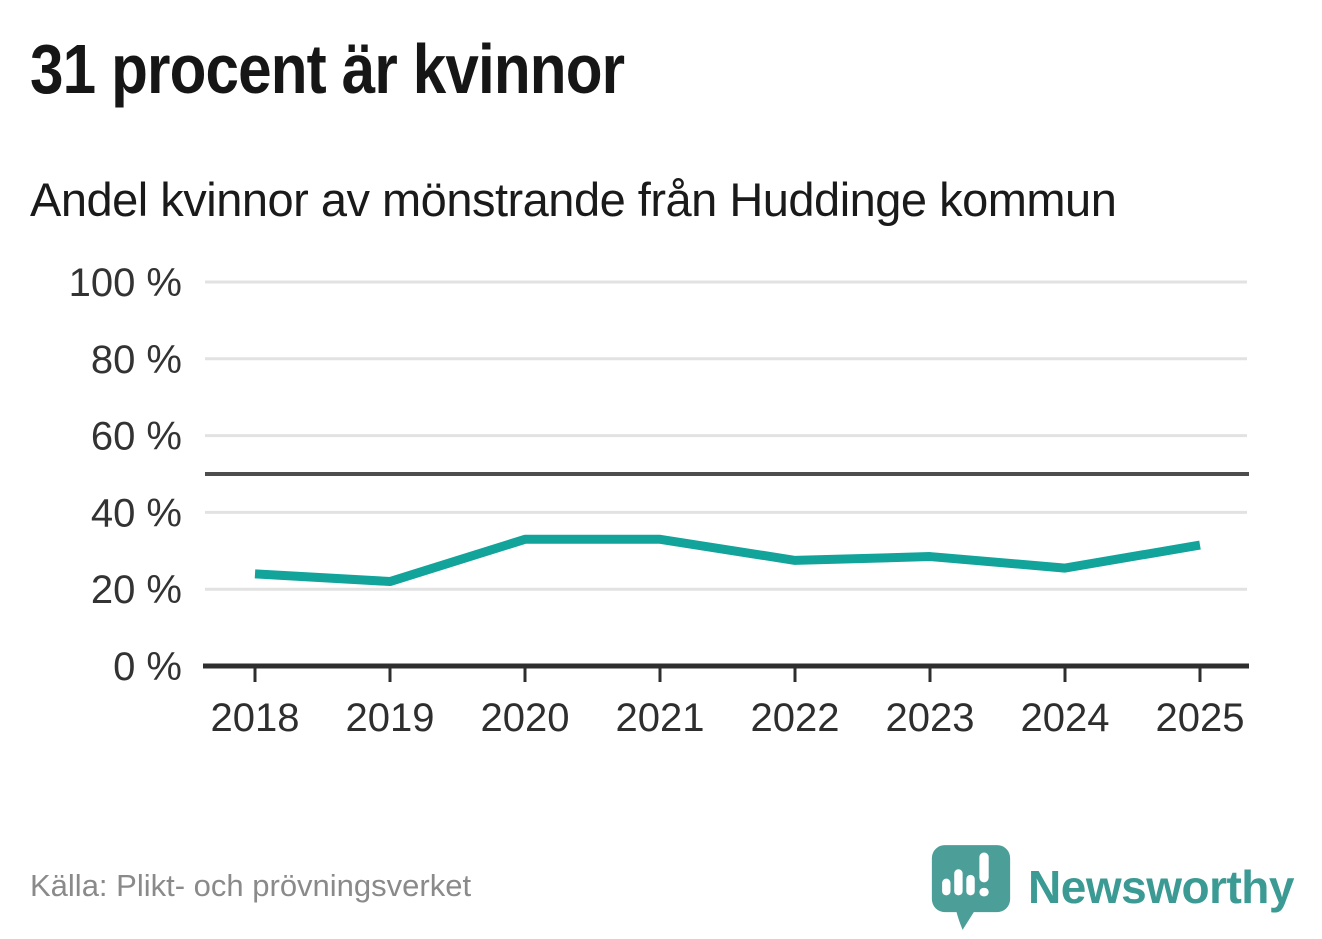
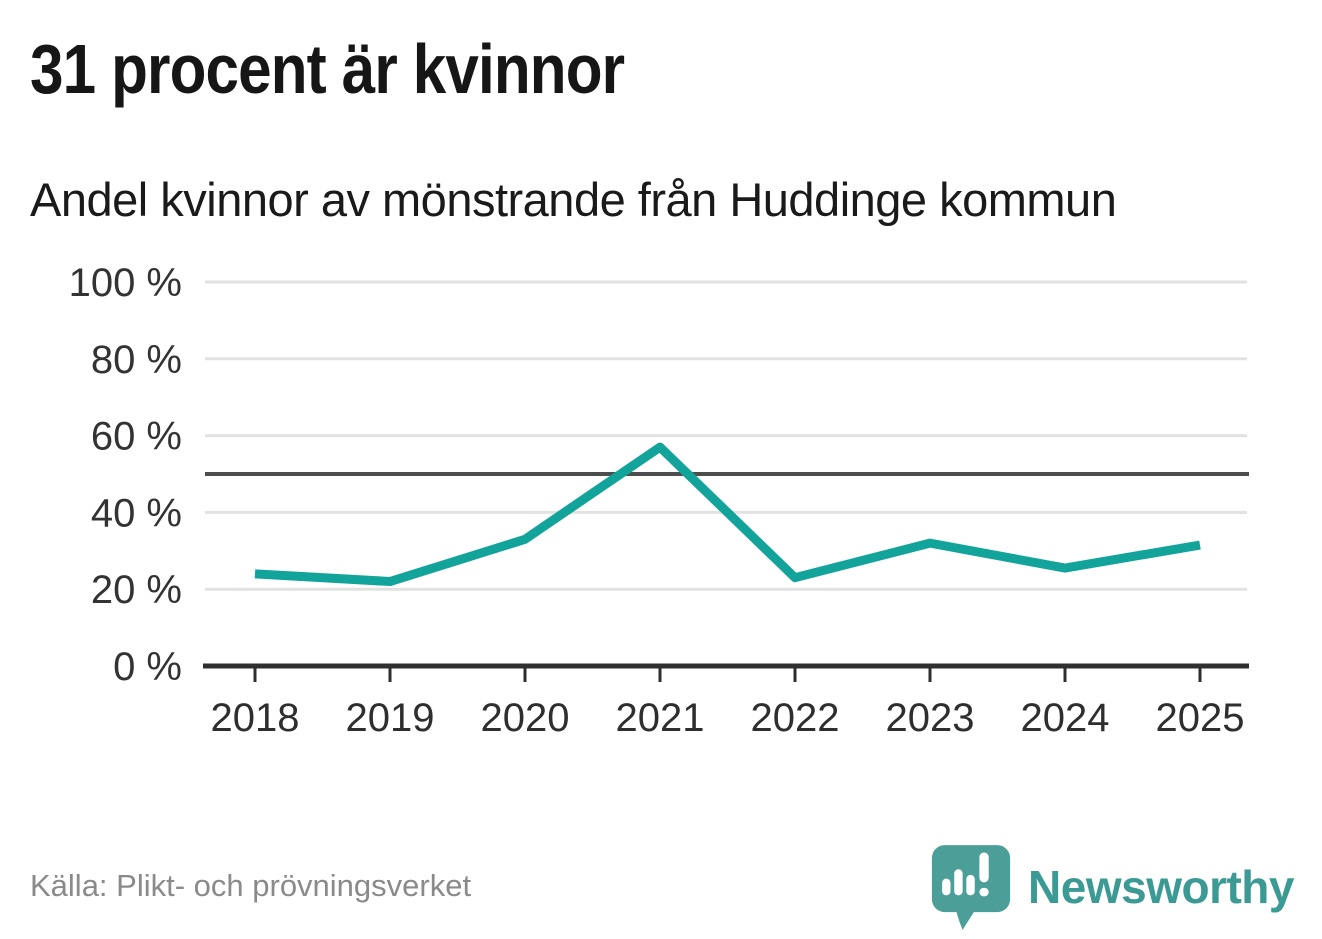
2021: 33% -> 57%
2022: 28% -> 23%
2023: 28% -> 32%
